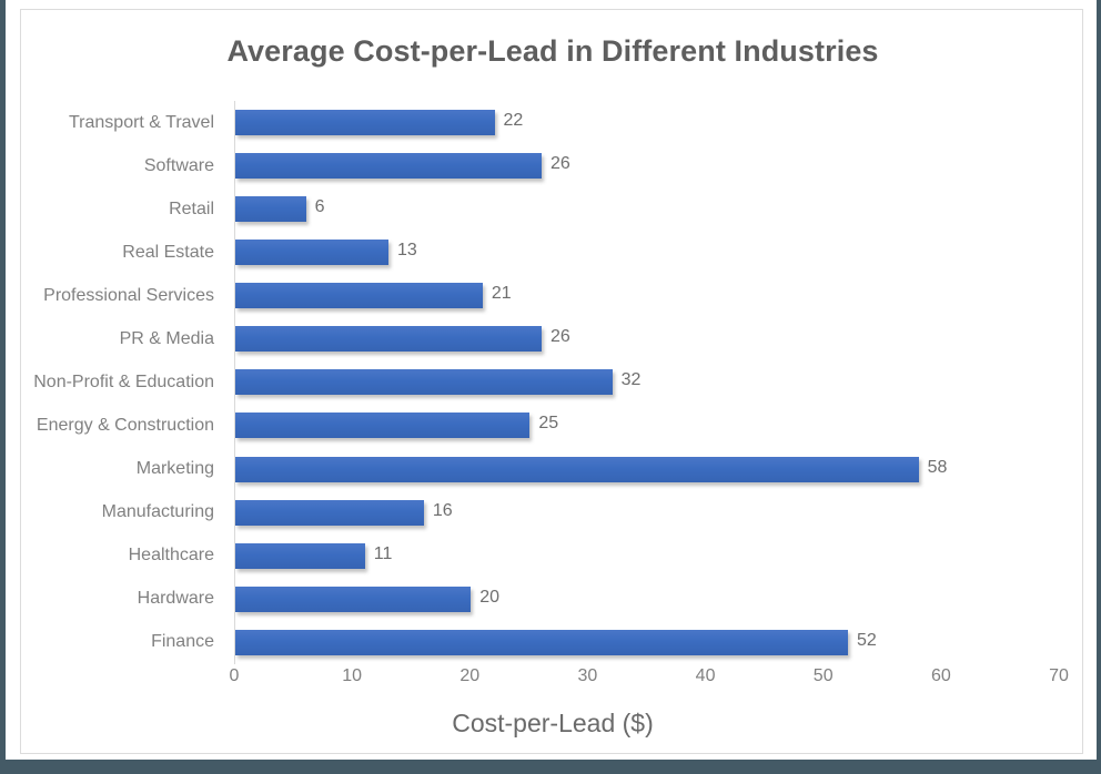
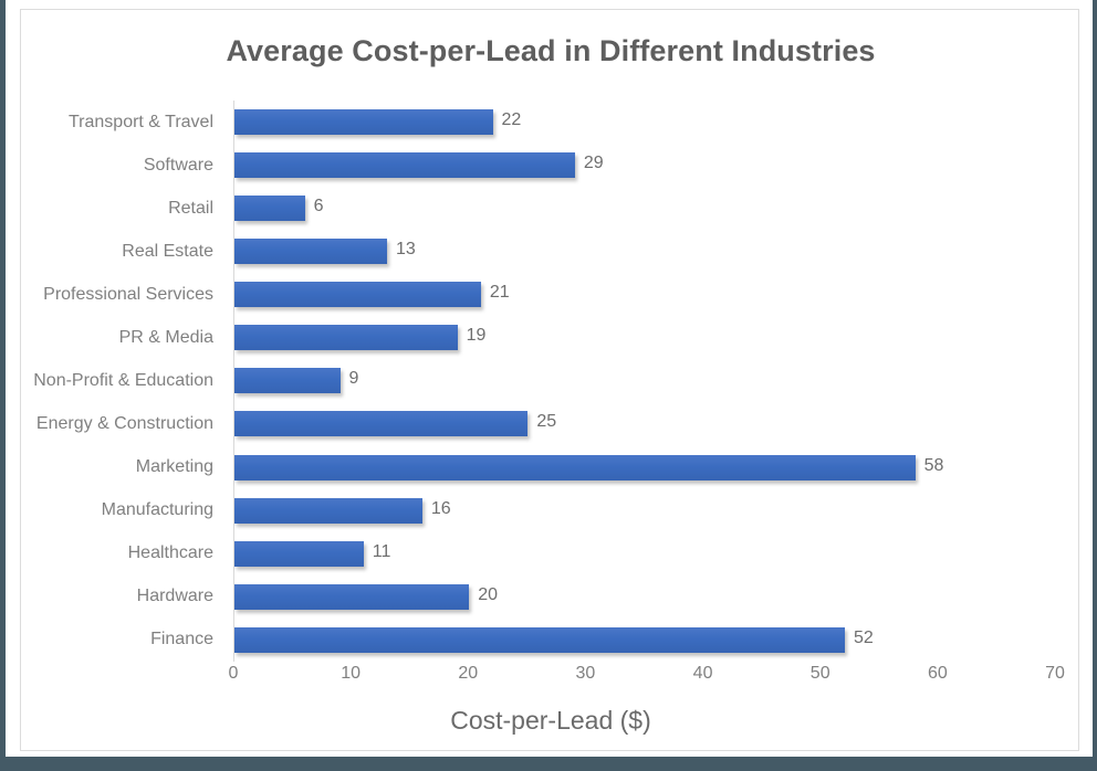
Software: 26 -> 29
PR & Media: 26 -> 19
Non-Profit & Education: 32 -> 9
